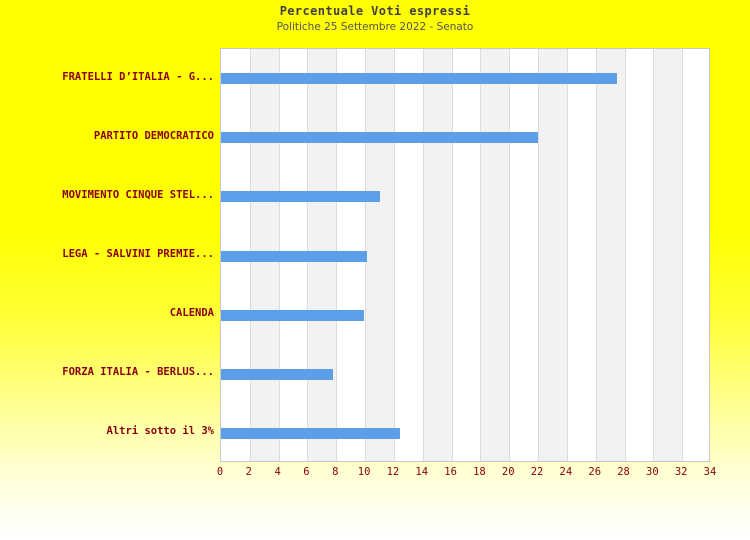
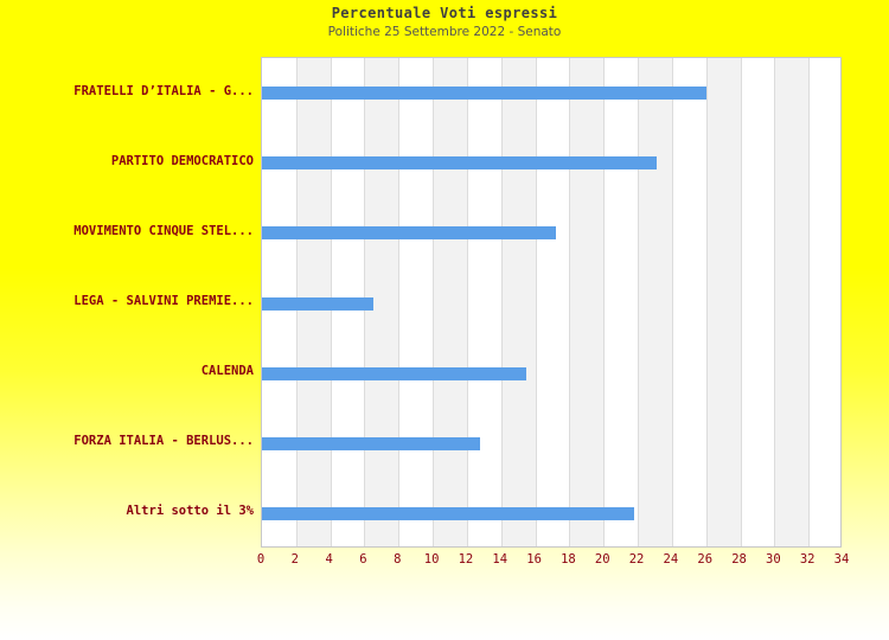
FRATELLI D’ITALIA - G...: 27.5 -> 26.0
PARTITO DEMOCRATICO: 22.0 -> 23.1
MOVIMENTO CINQUE STEL...: 11.0 -> 17.2
LEGA - SALVINI PREMIE...: 10.1 -> 6.5
CALENDA: 9.9 -> 15.5
FORZA ITALIA - BERLUS...: 7.8 -> 12.8
Altri sotto il 3%: 12.4 -> 21.8
